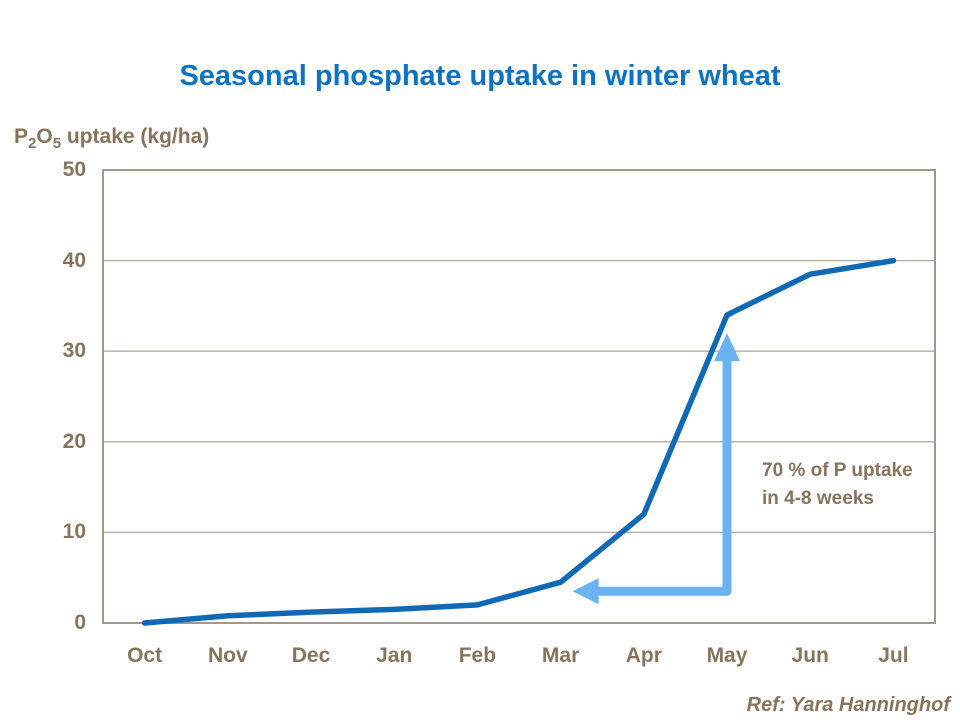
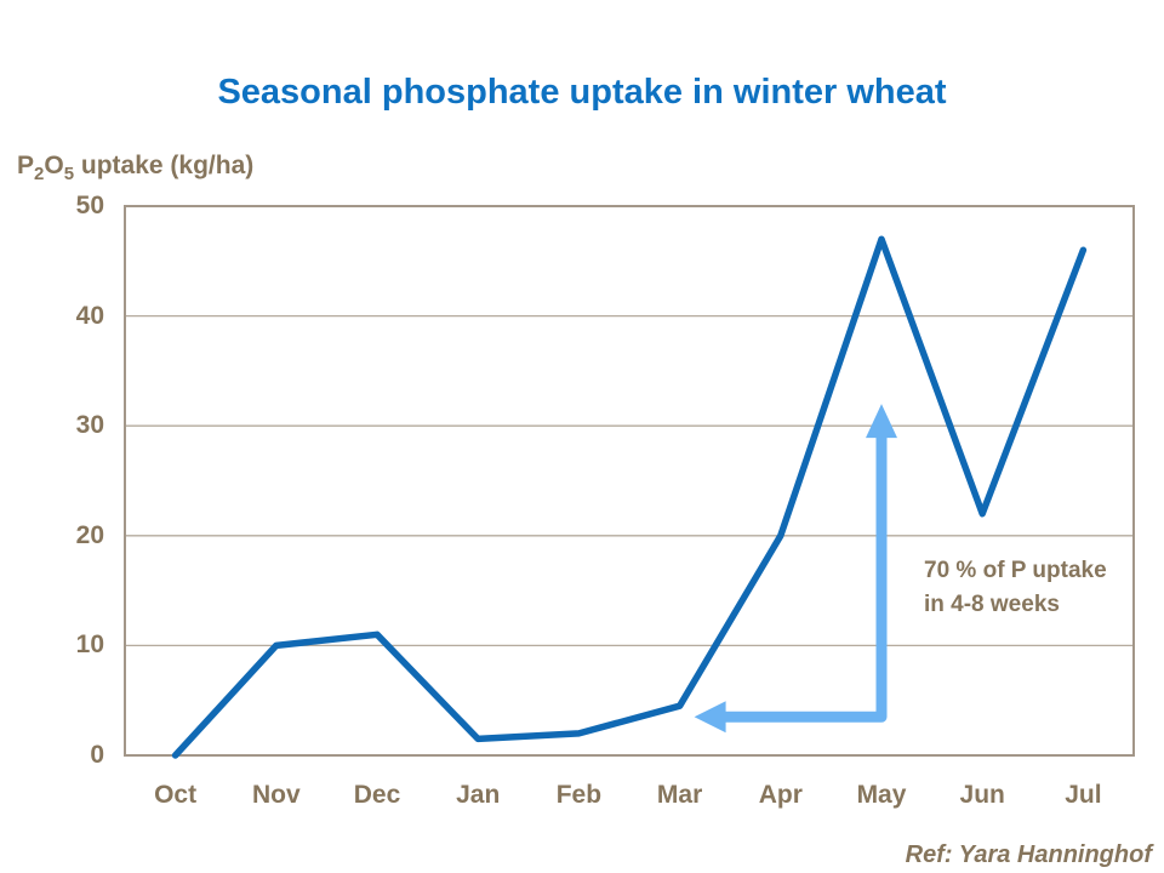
Nov: 1 -> 10
Dec: 1 -> 11
Apr: 12 -> 20
May: 34 -> 47
Jun: 38 -> 22
Jul: 40 -> 46
